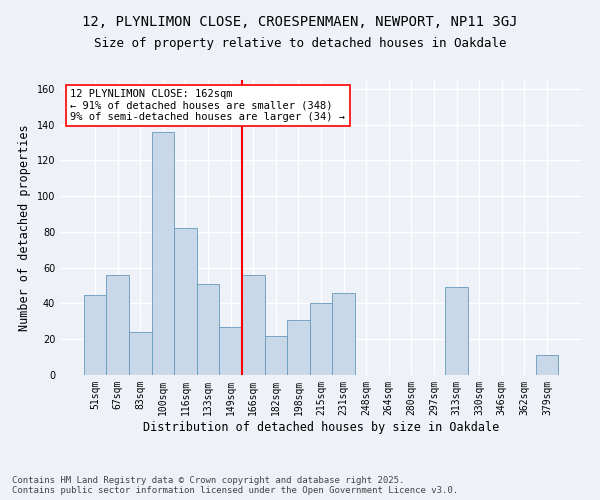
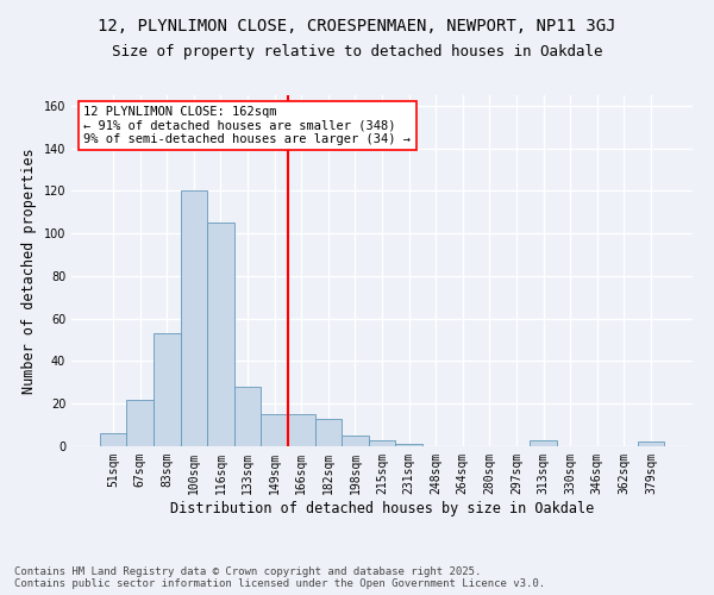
51sqm: 45 -> 6
67sqm: 56 -> 22
83sqm: 24 -> 53
100sqm: 136 -> 120
116sqm: 82 -> 105
133sqm: 51 -> 28
149sqm: 27 -> 15
166sqm: 56 -> 15
182sqm: 22 -> 13
198sqm: 31 -> 5
215sqm: 40 -> 3
231sqm: 46 -> 1
313sqm: 49 -> 3
379sqm: 11 -> 2
